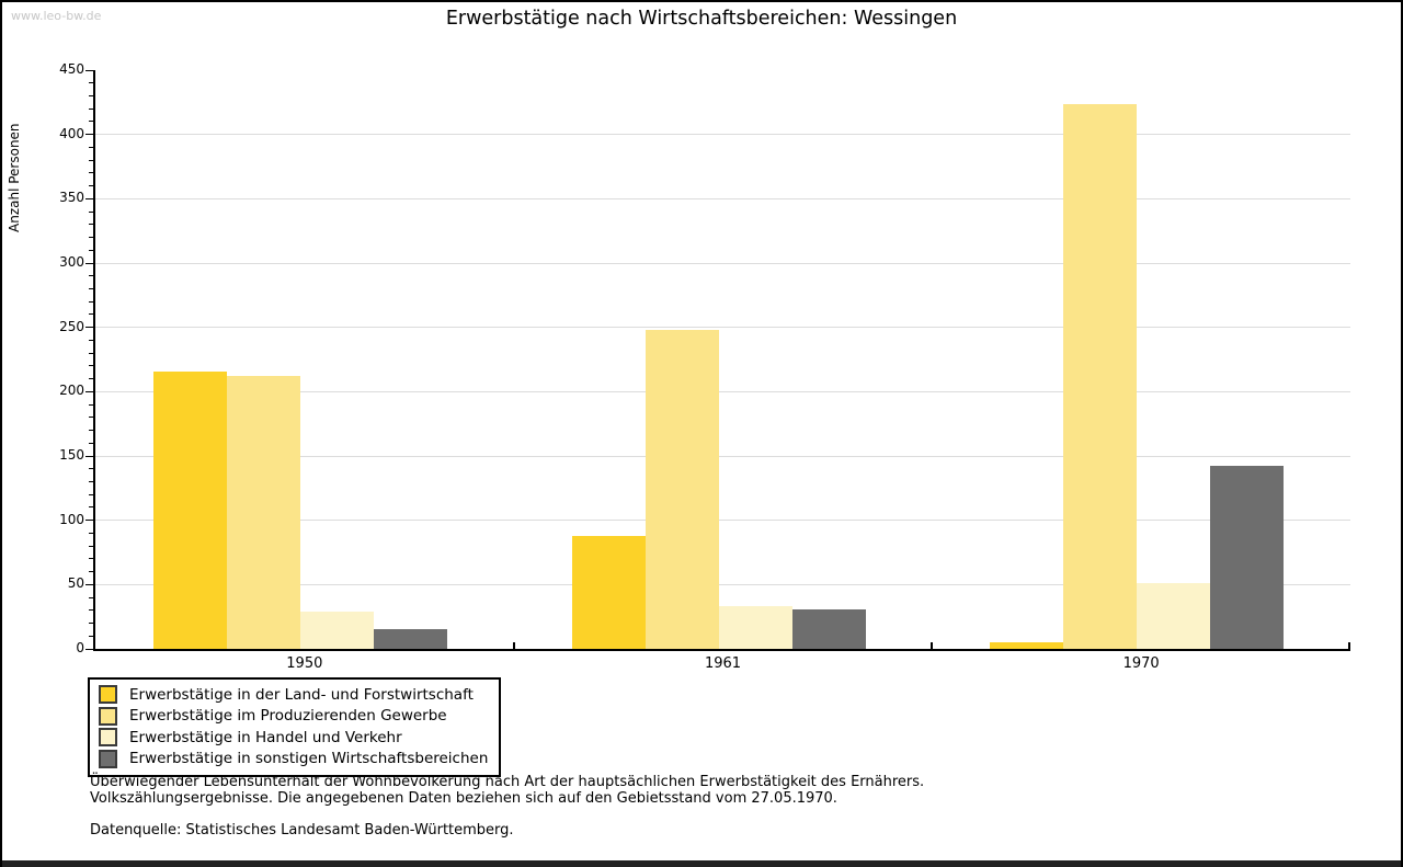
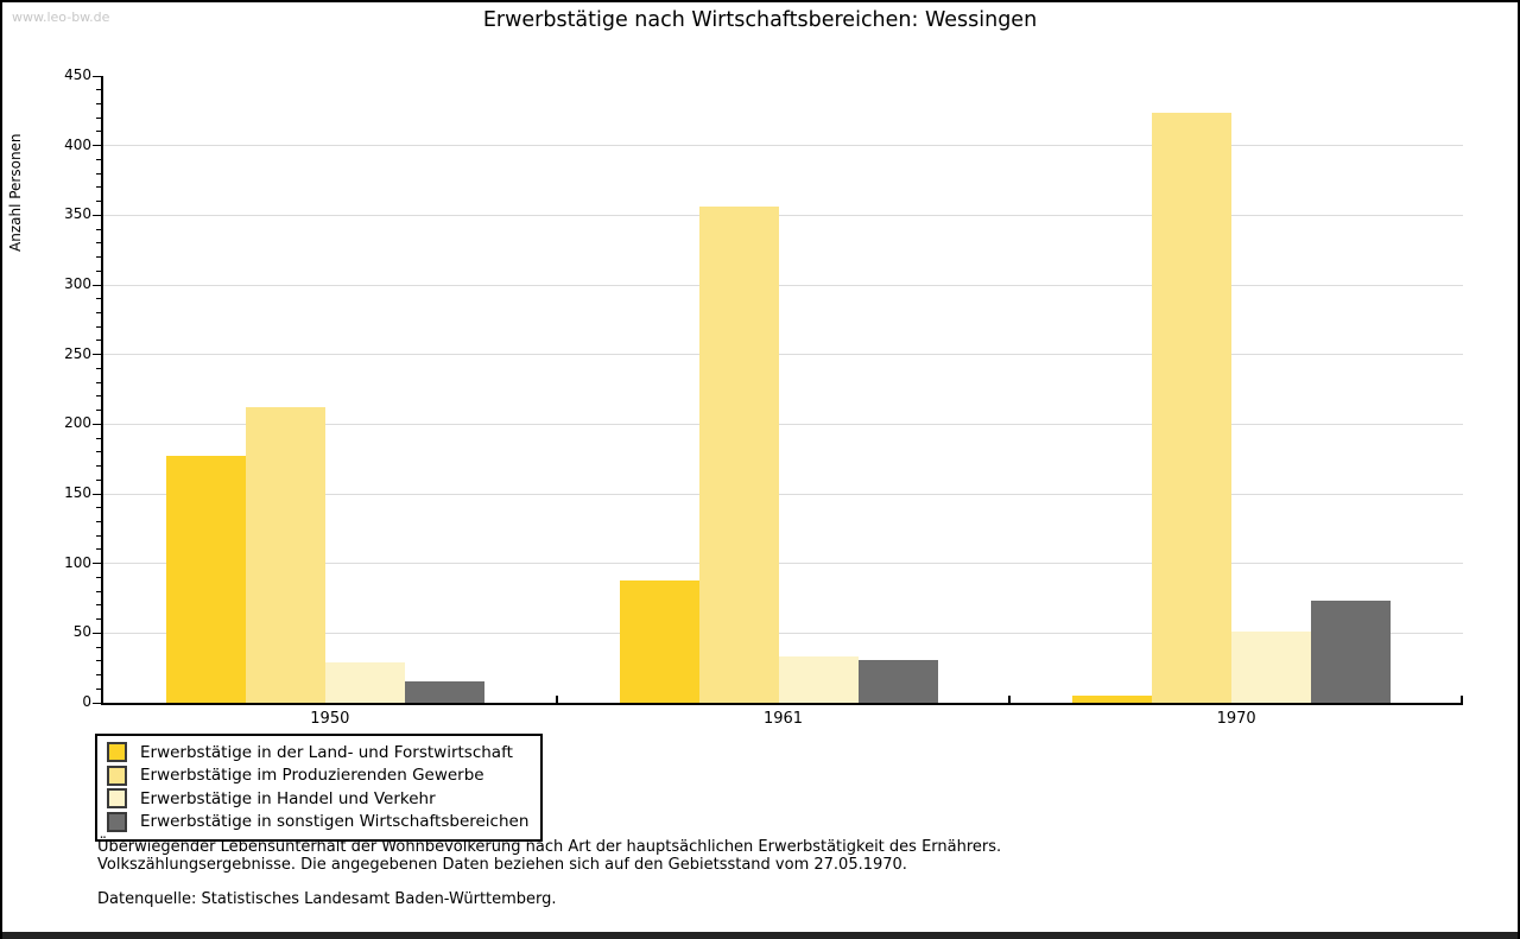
Erwerbstätige in der Land- und Forstwirtschaft/1950: 216 -> 177
Erwerbstätige im Produzierenden Gewerbe/1961: 248 -> 356
Erwerbstätige in sonstigen Wirtschaftsbereichen/1970: 142 -> 73
